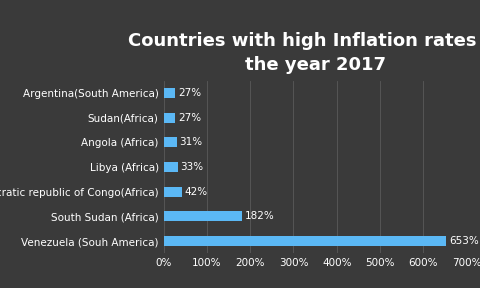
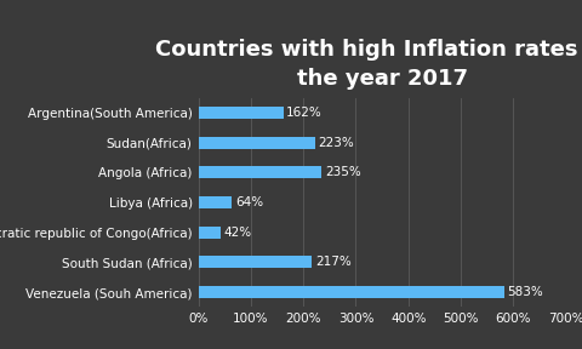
Argentina(South America): 27% -> 162%
Sudan(Africa): 27% -> 223%
Angola (Africa): 31% -> 235%
Libya (Africa): 33% -> 64%
South Sudan (Africa): 182% -> 217%
Venezuela (Souh America): 653% -> 583%
